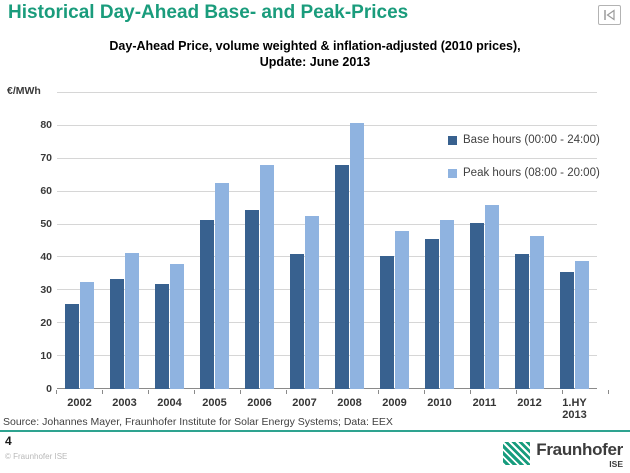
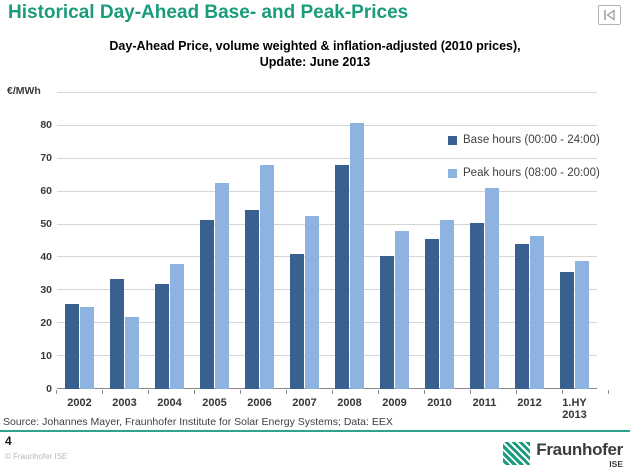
Peak hours (08:00 - 20:00)/2002: 32 -> 25
Peak hours (08:00 - 20:00)/2003: 42 -> 22
Peak hours (08:00 - 20:00)/2011: 56 -> 61
Base hours (00:00 - 24:00)/2012: 41 -> 44
